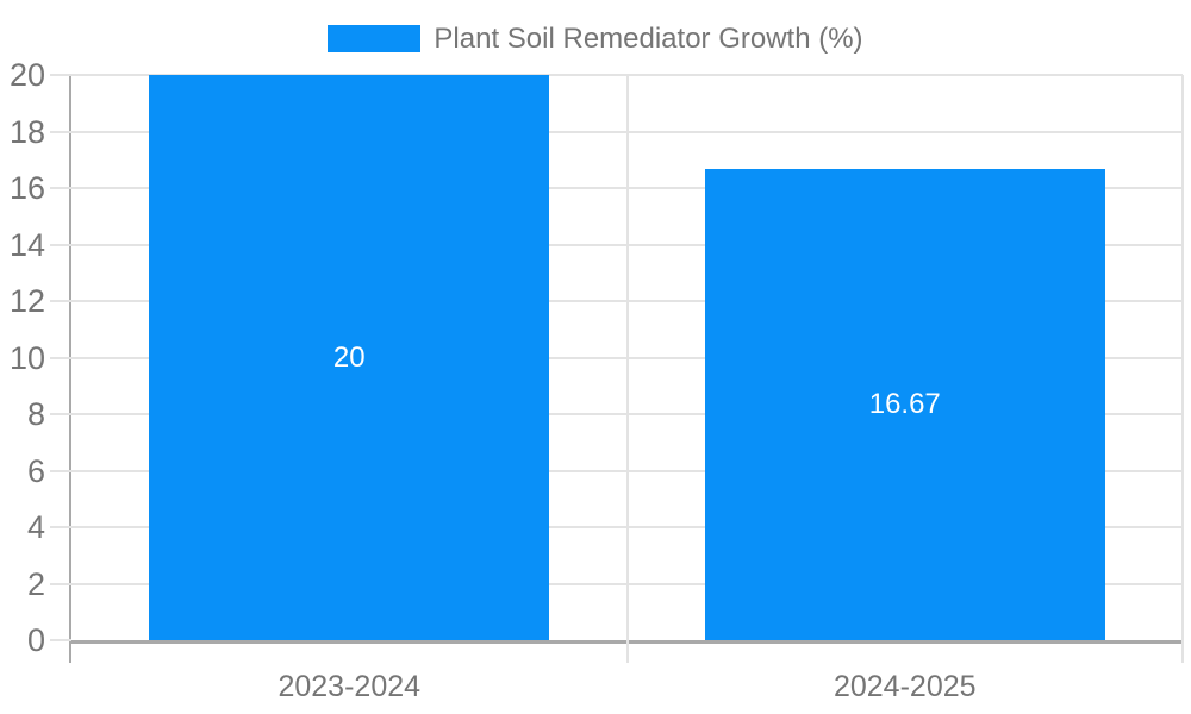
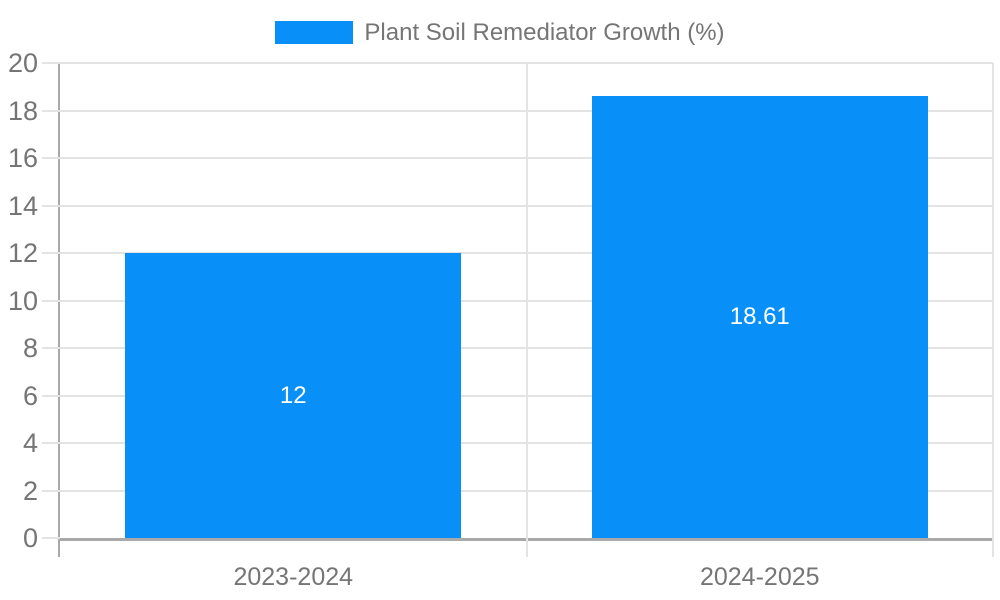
2023-2024: 20 -> 12
2024-2025: 16.67 -> 18.61
